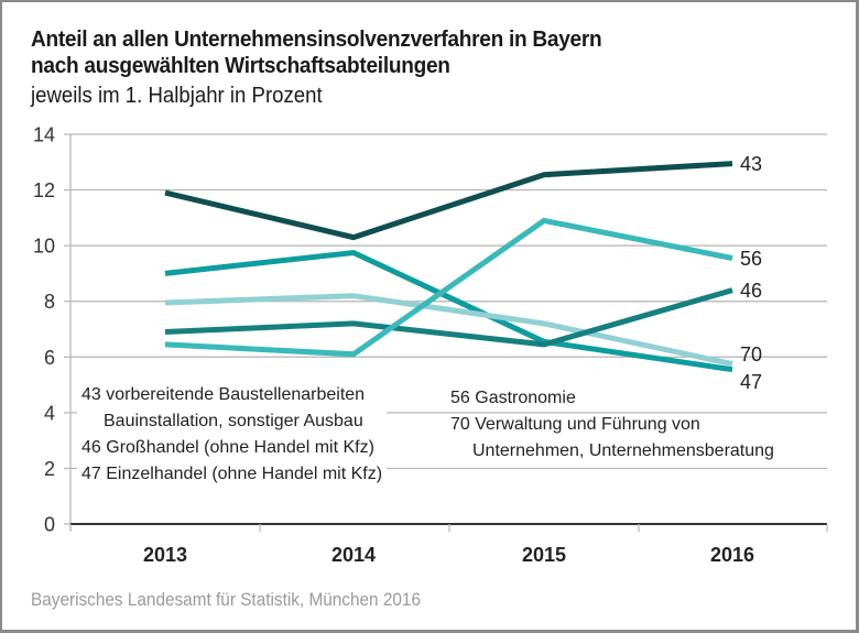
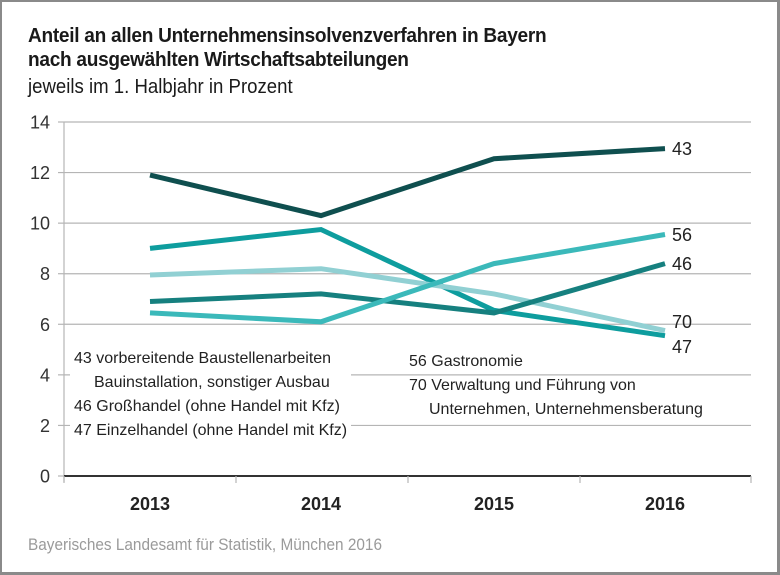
56/2015: 10.9 -> 8.4
